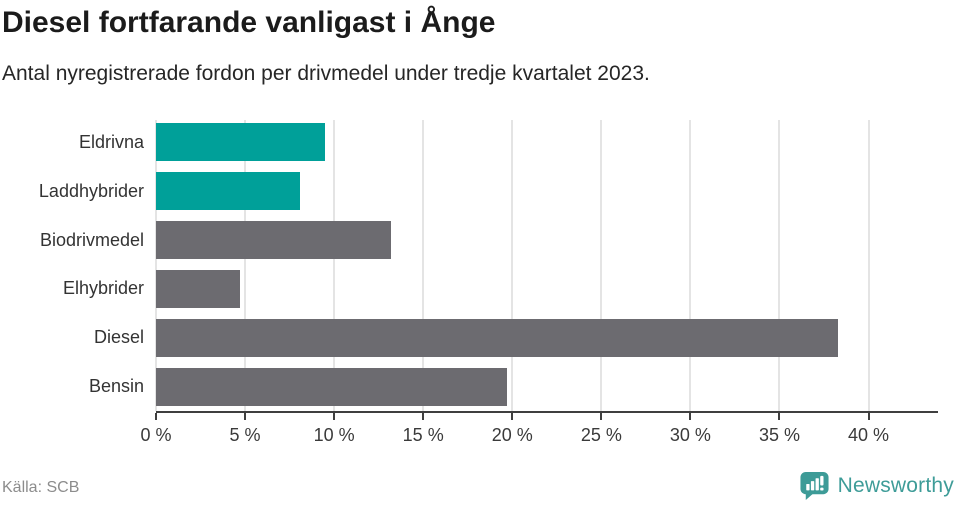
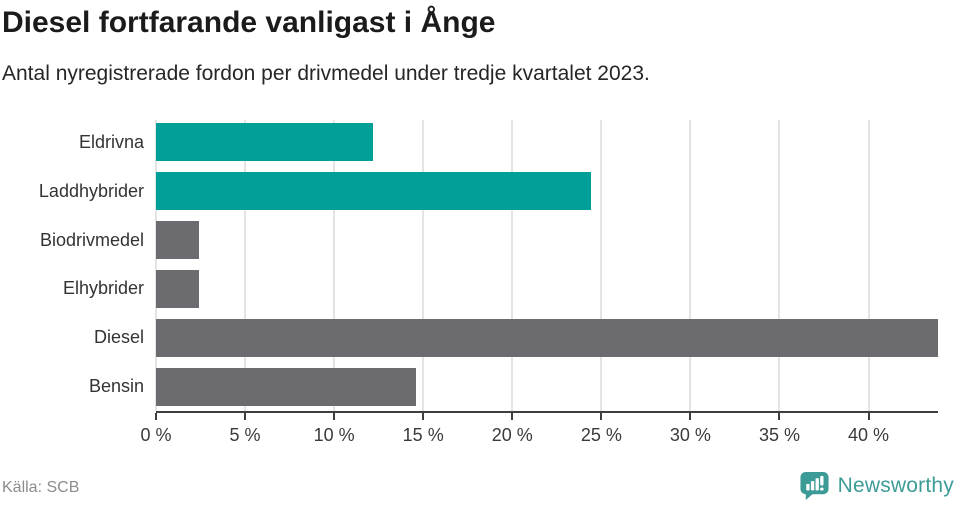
Eldrivna: 9.5% -> 12.2%
Laddhybrider: 8.1% -> 24.4%
Biodrivmedel: 13.2% -> 2.4%
Elhybrider: 4.7% -> 2.4%
Diesel: 38.3% -> 43.9%
Bensin: 19.7% -> 14.6%
